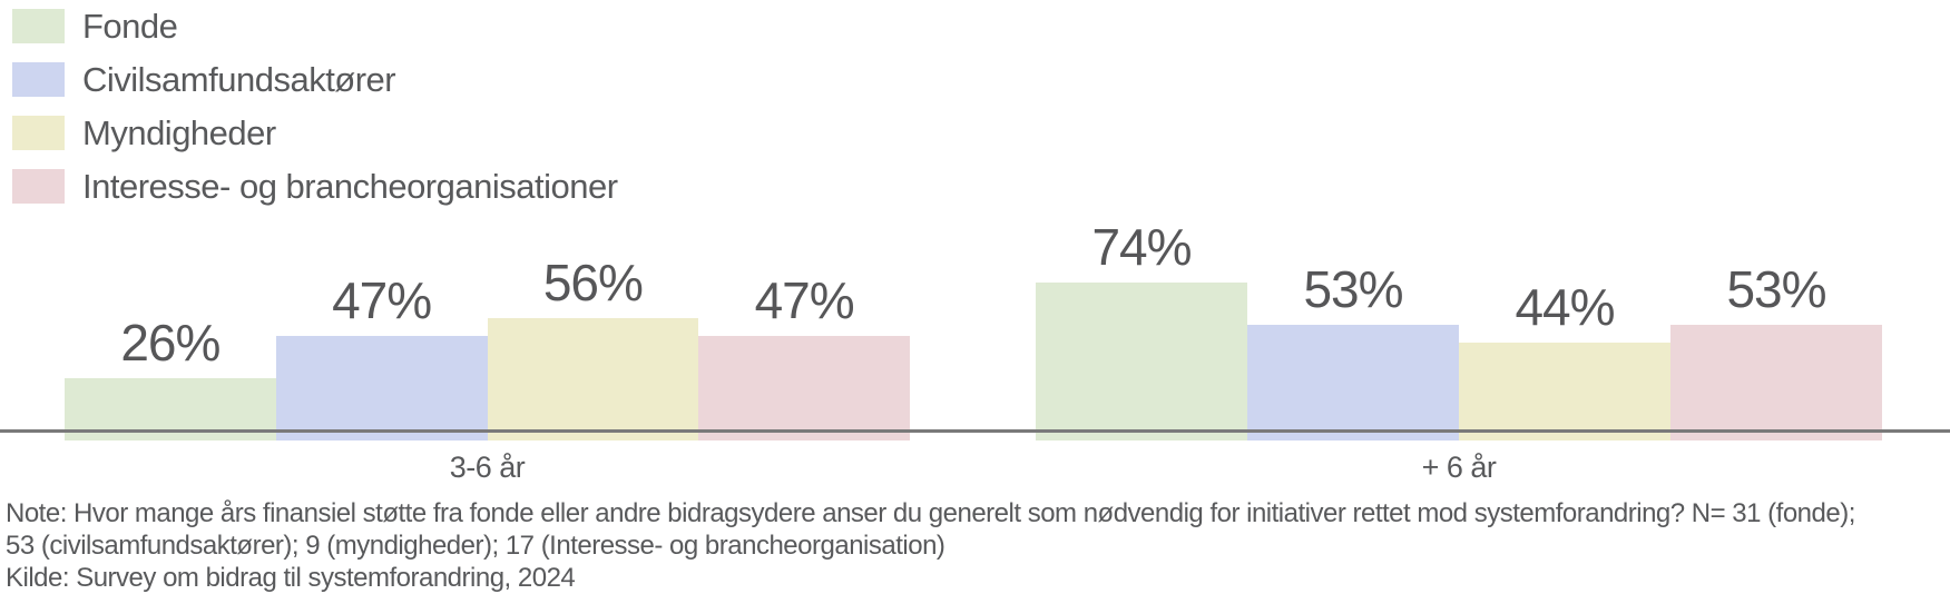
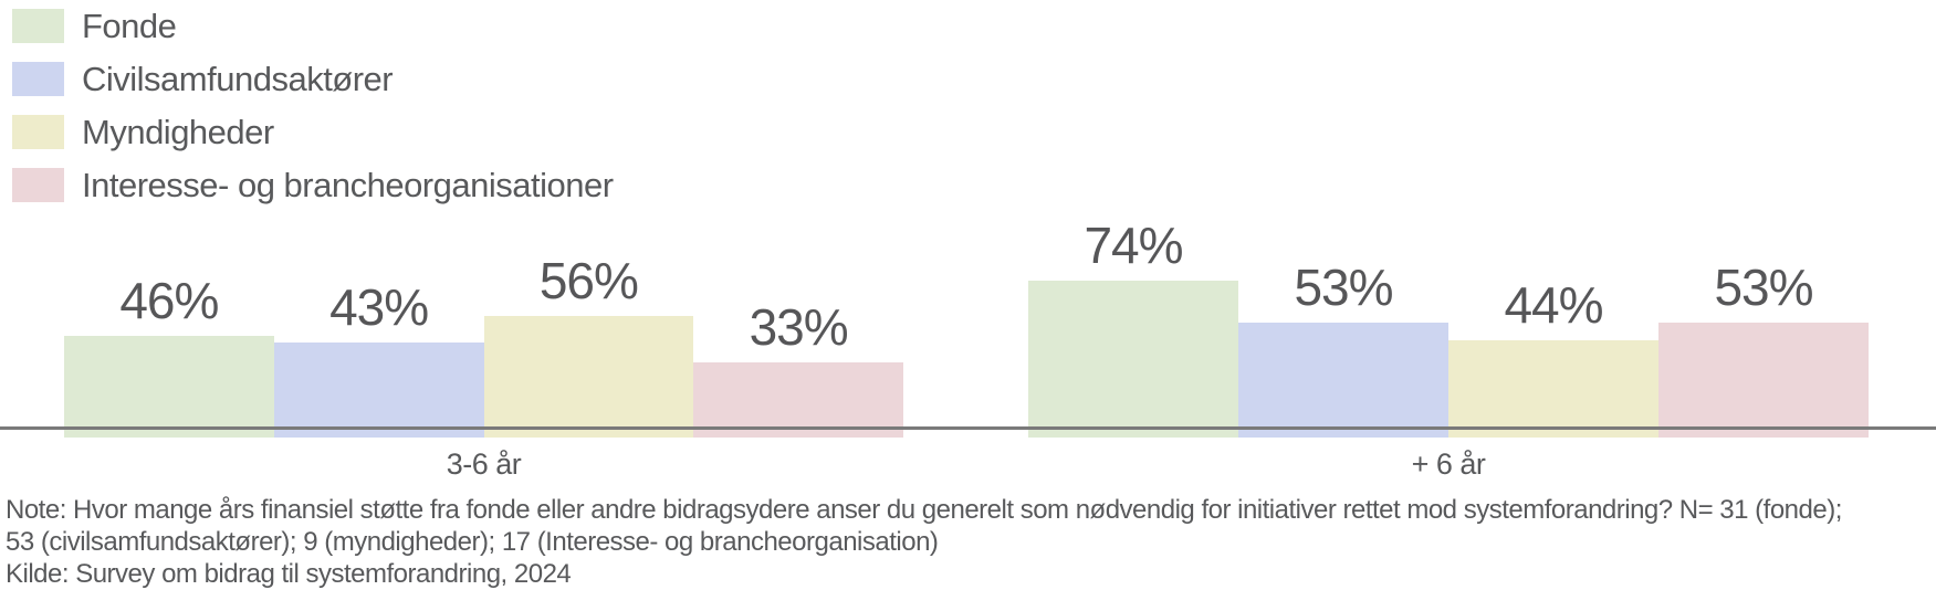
Fonde/3-6 år: 26% -> 46%
Civilsamfundsaktører/3-6 år: 47% -> 43%
Interesse- og brancheorganisationer/3-6 år: 47% -> 33%
